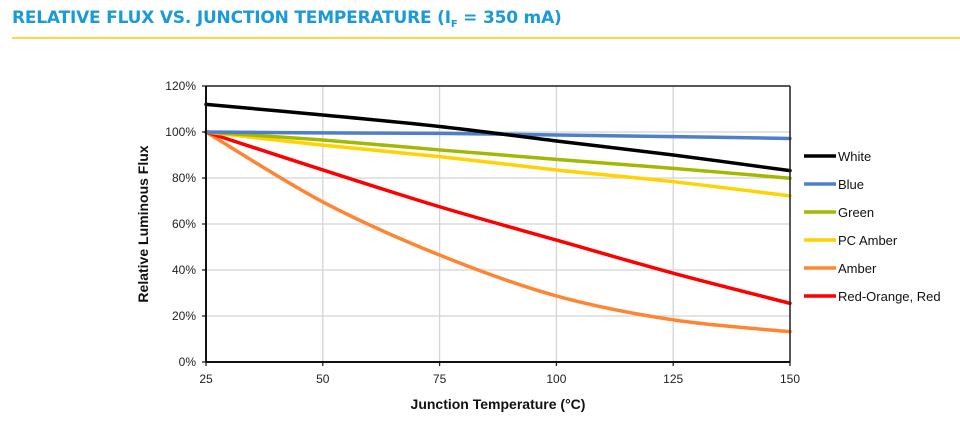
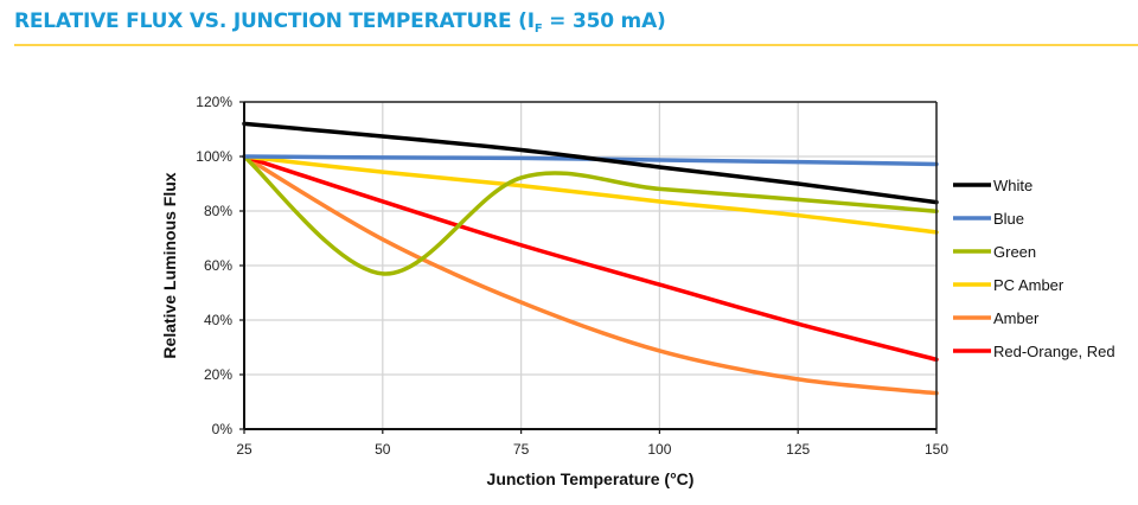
Green/50: 96% -> 57%
